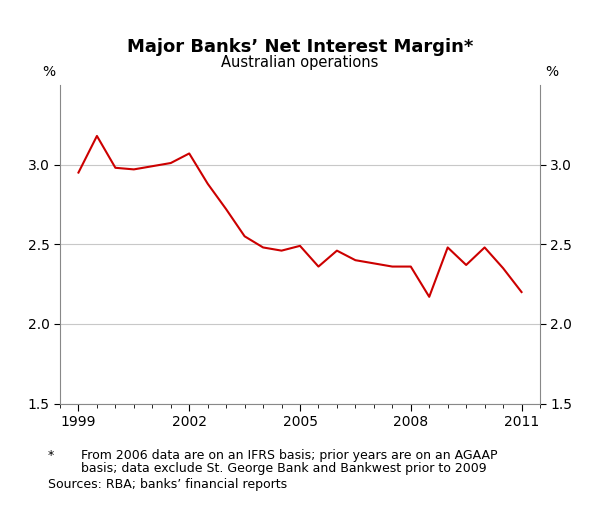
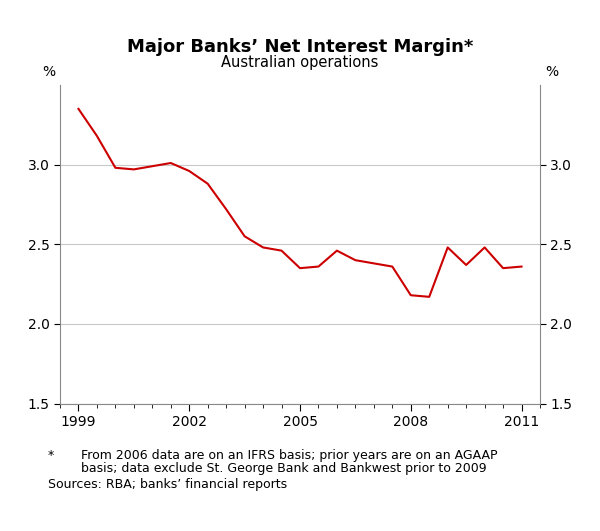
1999: 2.95 -> 3.35
2002: 3.07 -> 2.96
2005: 2.49 -> 2.35
2008: 2.36 -> 2.18
2011: 2.20 -> 2.36
